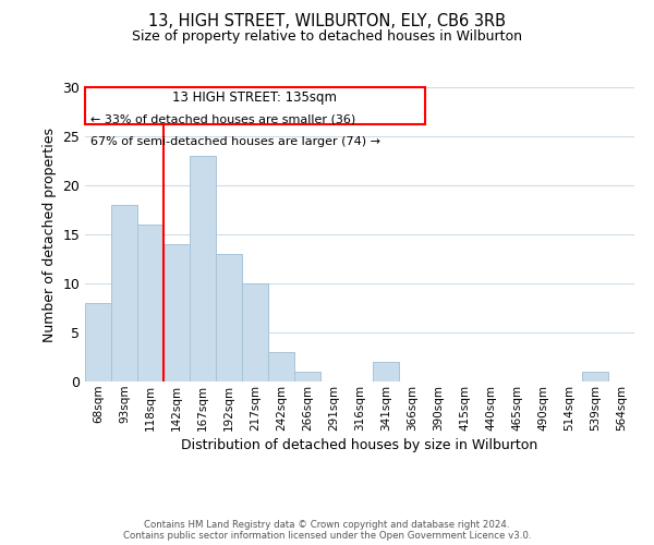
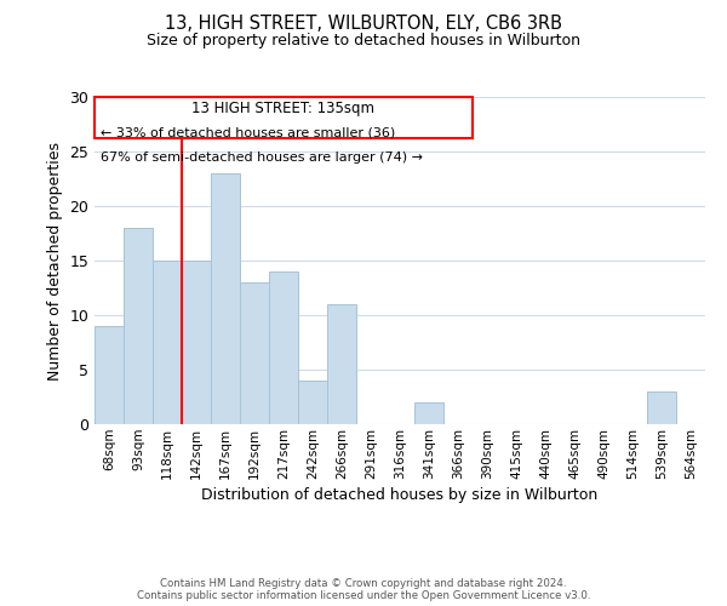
68sqm: 8 -> 9
118sqm: 16 -> 15
142sqm: 14 -> 15
217sqm: 10 -> 14
242sqm: 3 -> 4
266sqm: 1 -> 11
539sqm: 1 -> 3
